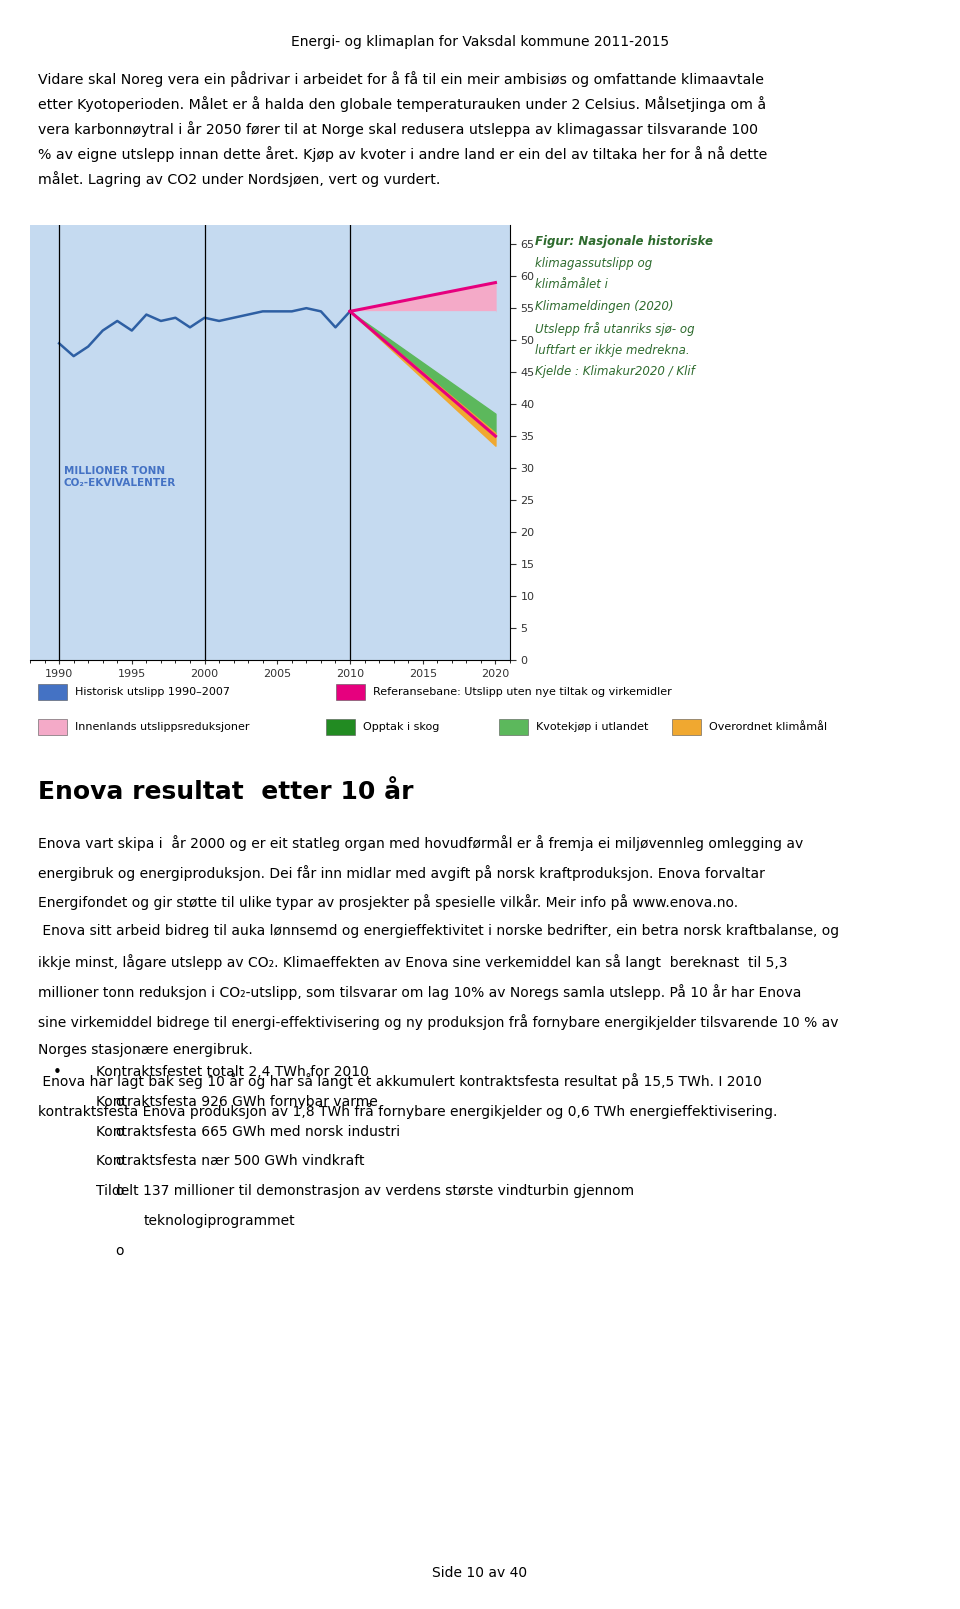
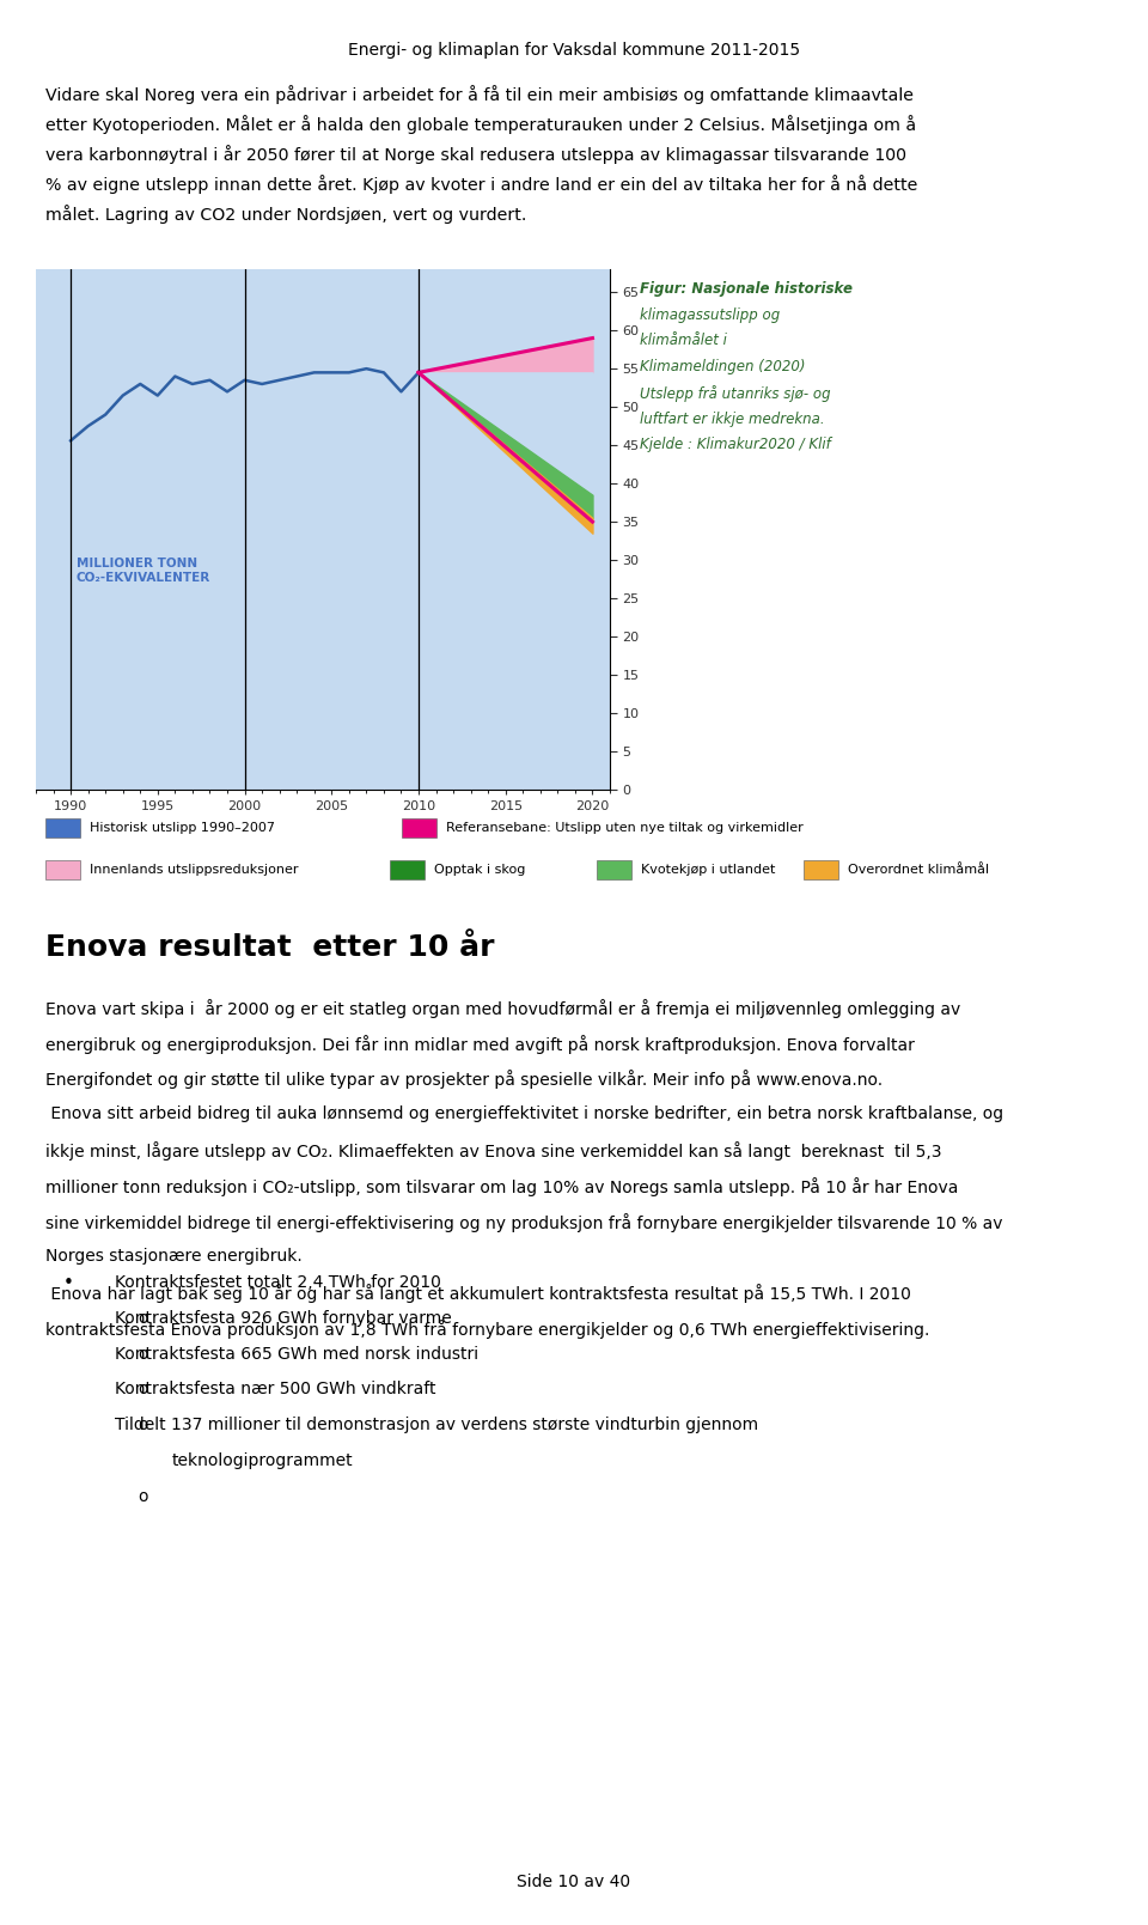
1990: 49.5 -> 45.6
